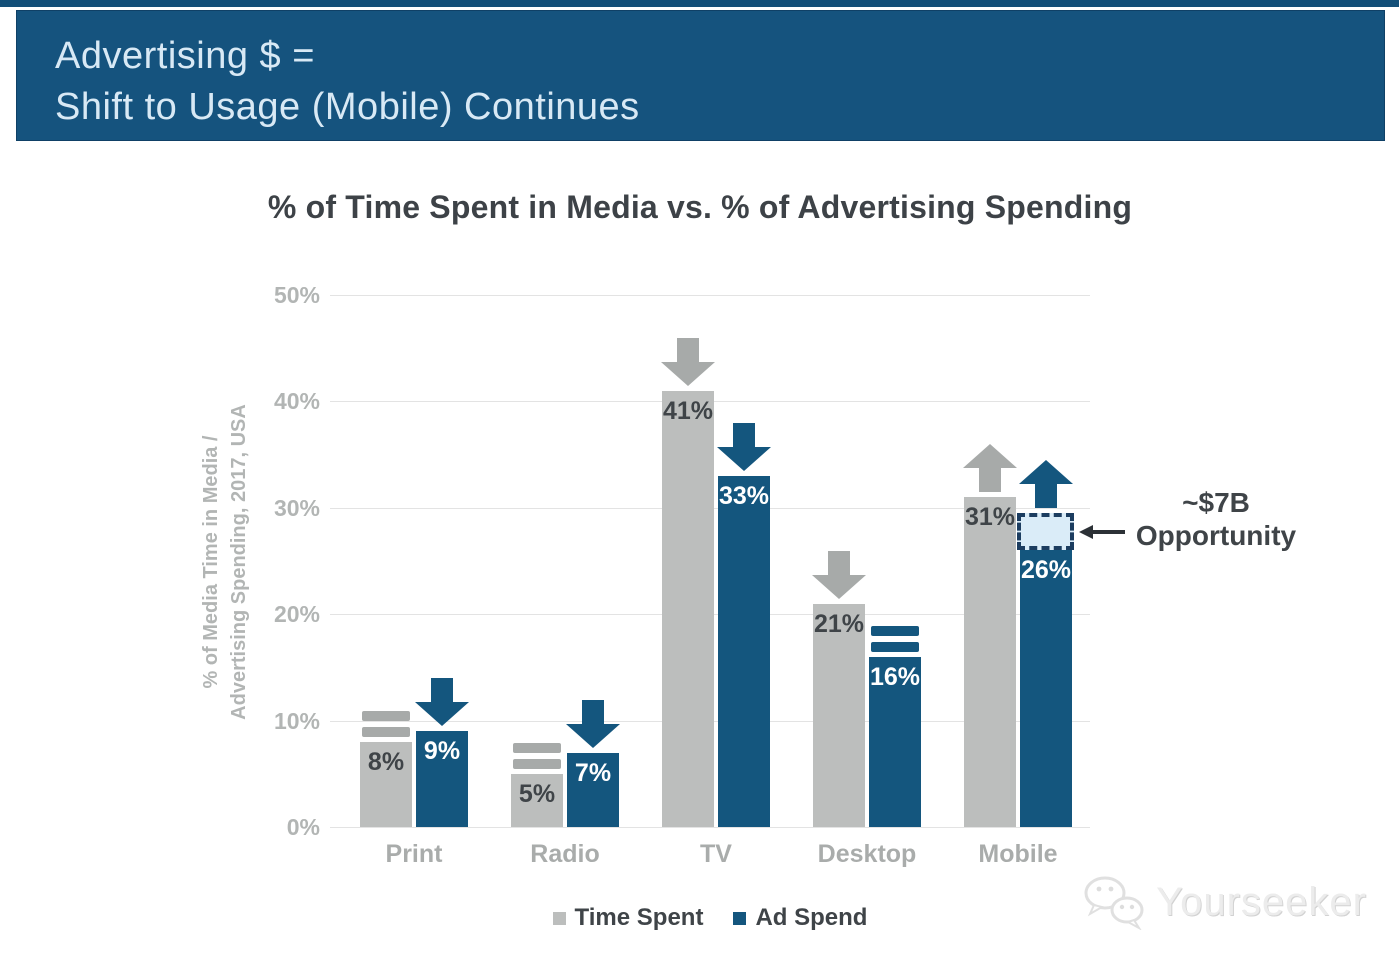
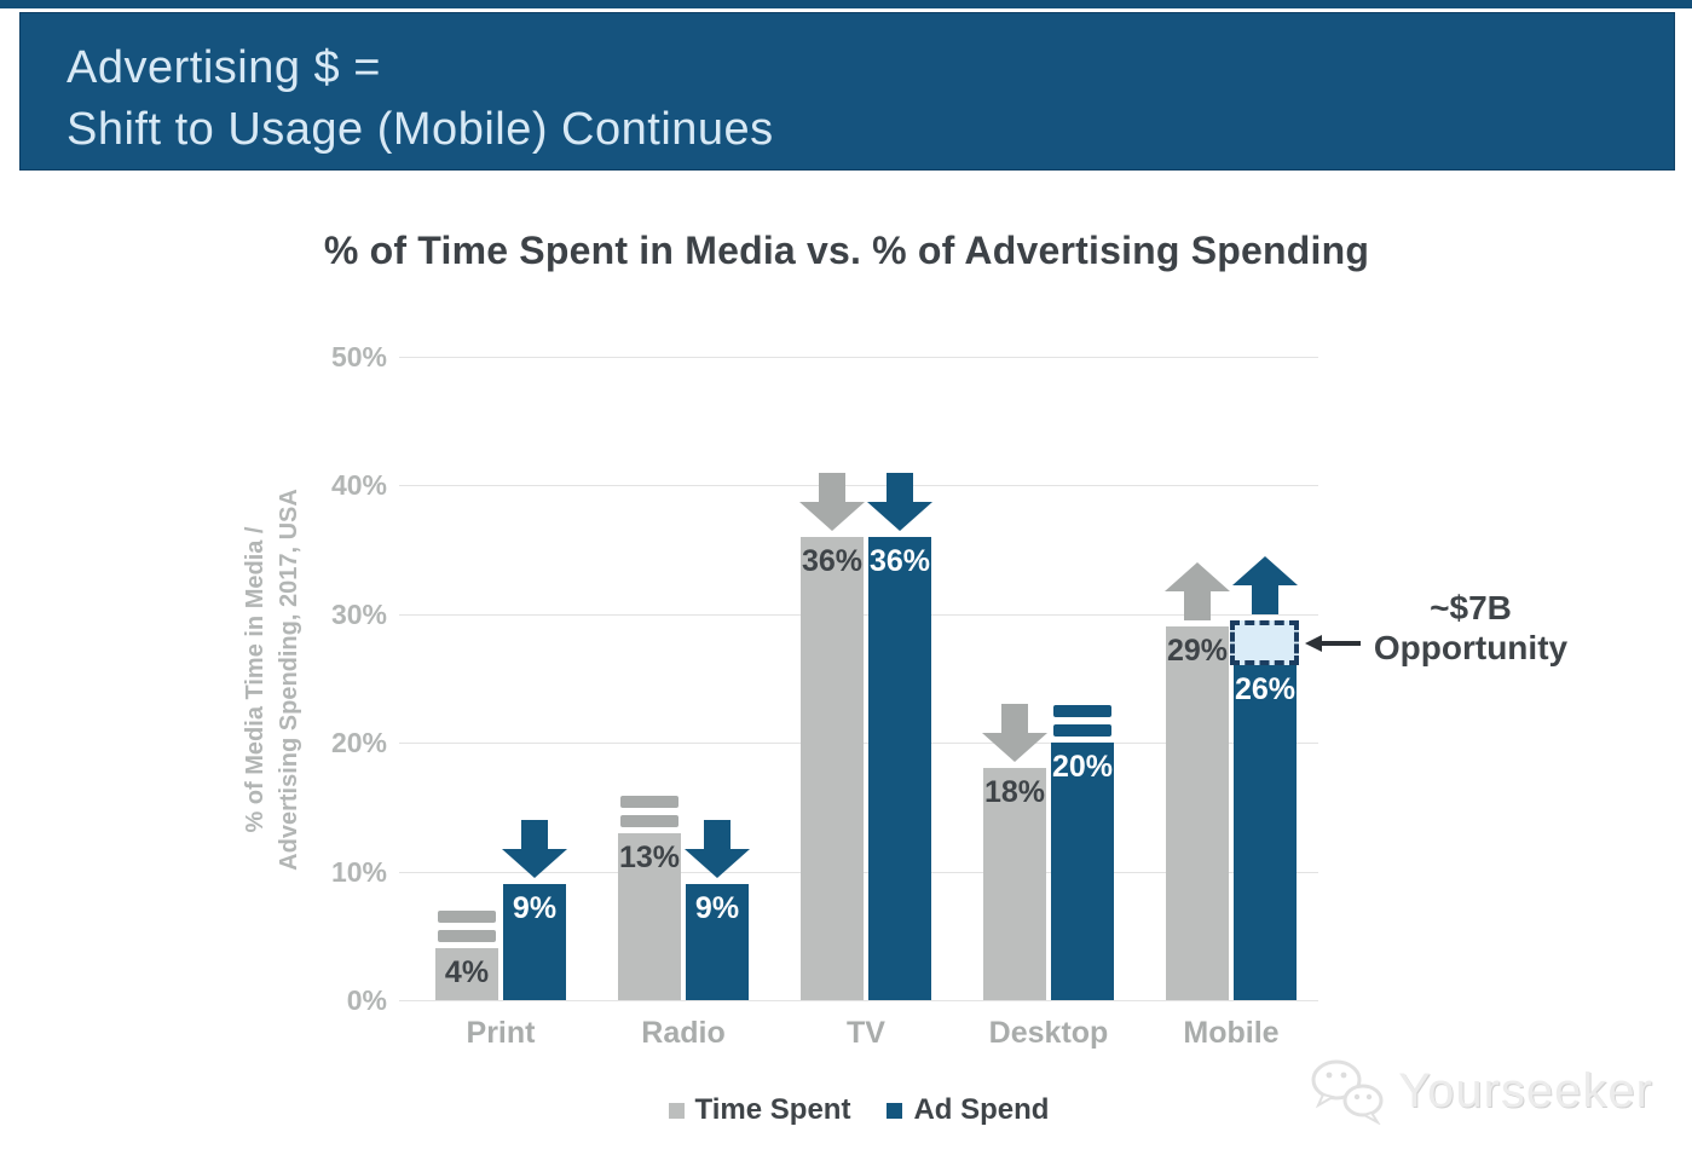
Time Spent/Print: 8% -> 4%
Time Spent/Radio: 5% -> 13%
Ad Spend/Radio: 7% -> 9%
Time Spent/TV: 41% -> 36%
Ad Spend/TV: 33% -> 36%
Time Spent/Desktop: 21% -> 18%
Ad Spend/Desktop: 16% -> 20%
Time Spent/Mobile: 31% -> 29%
